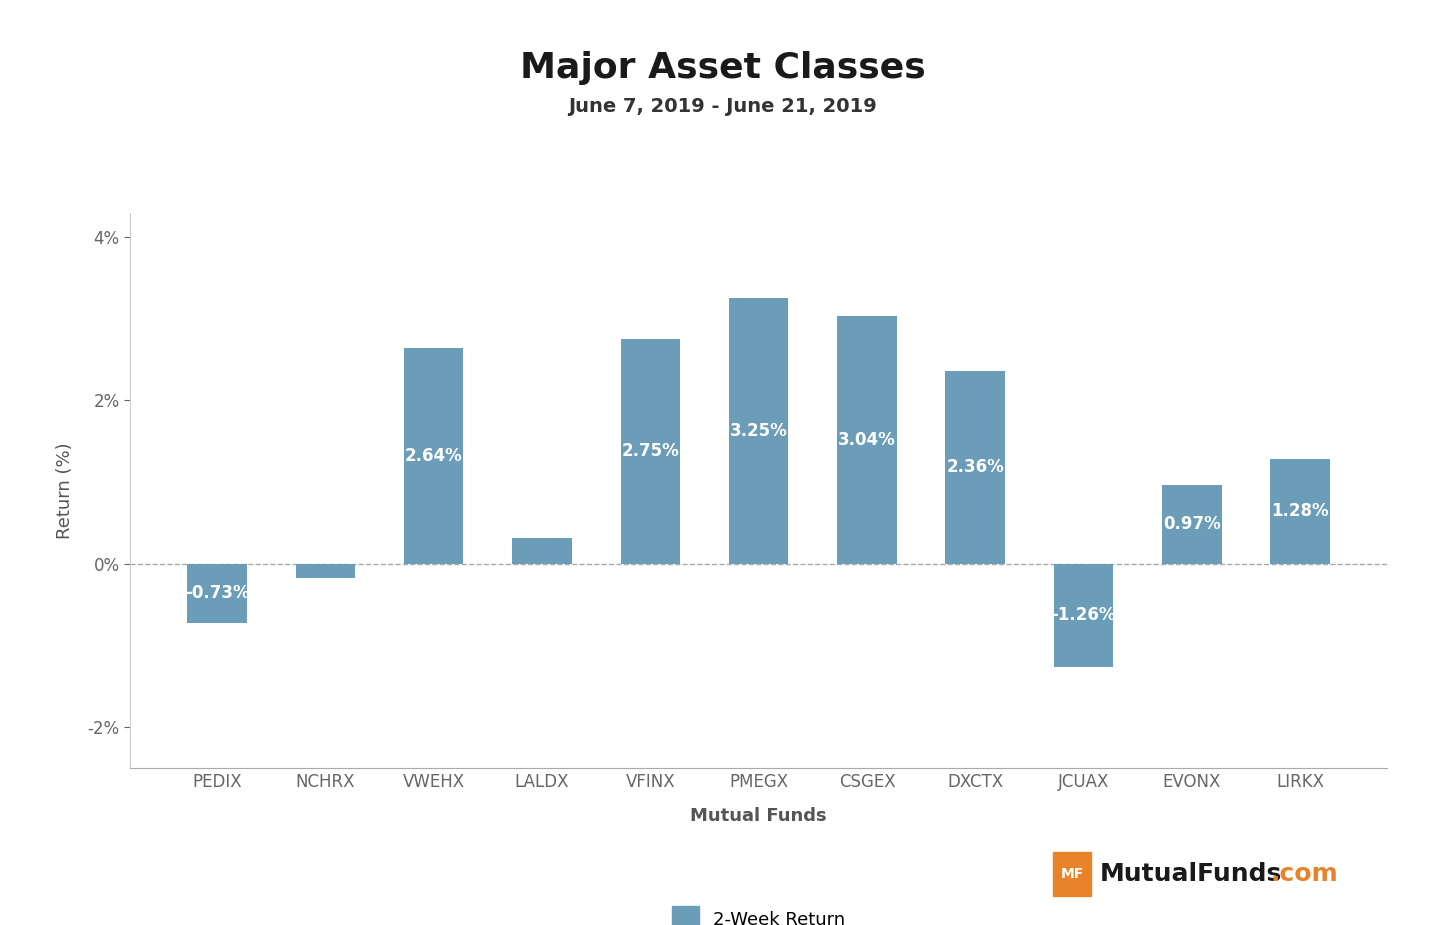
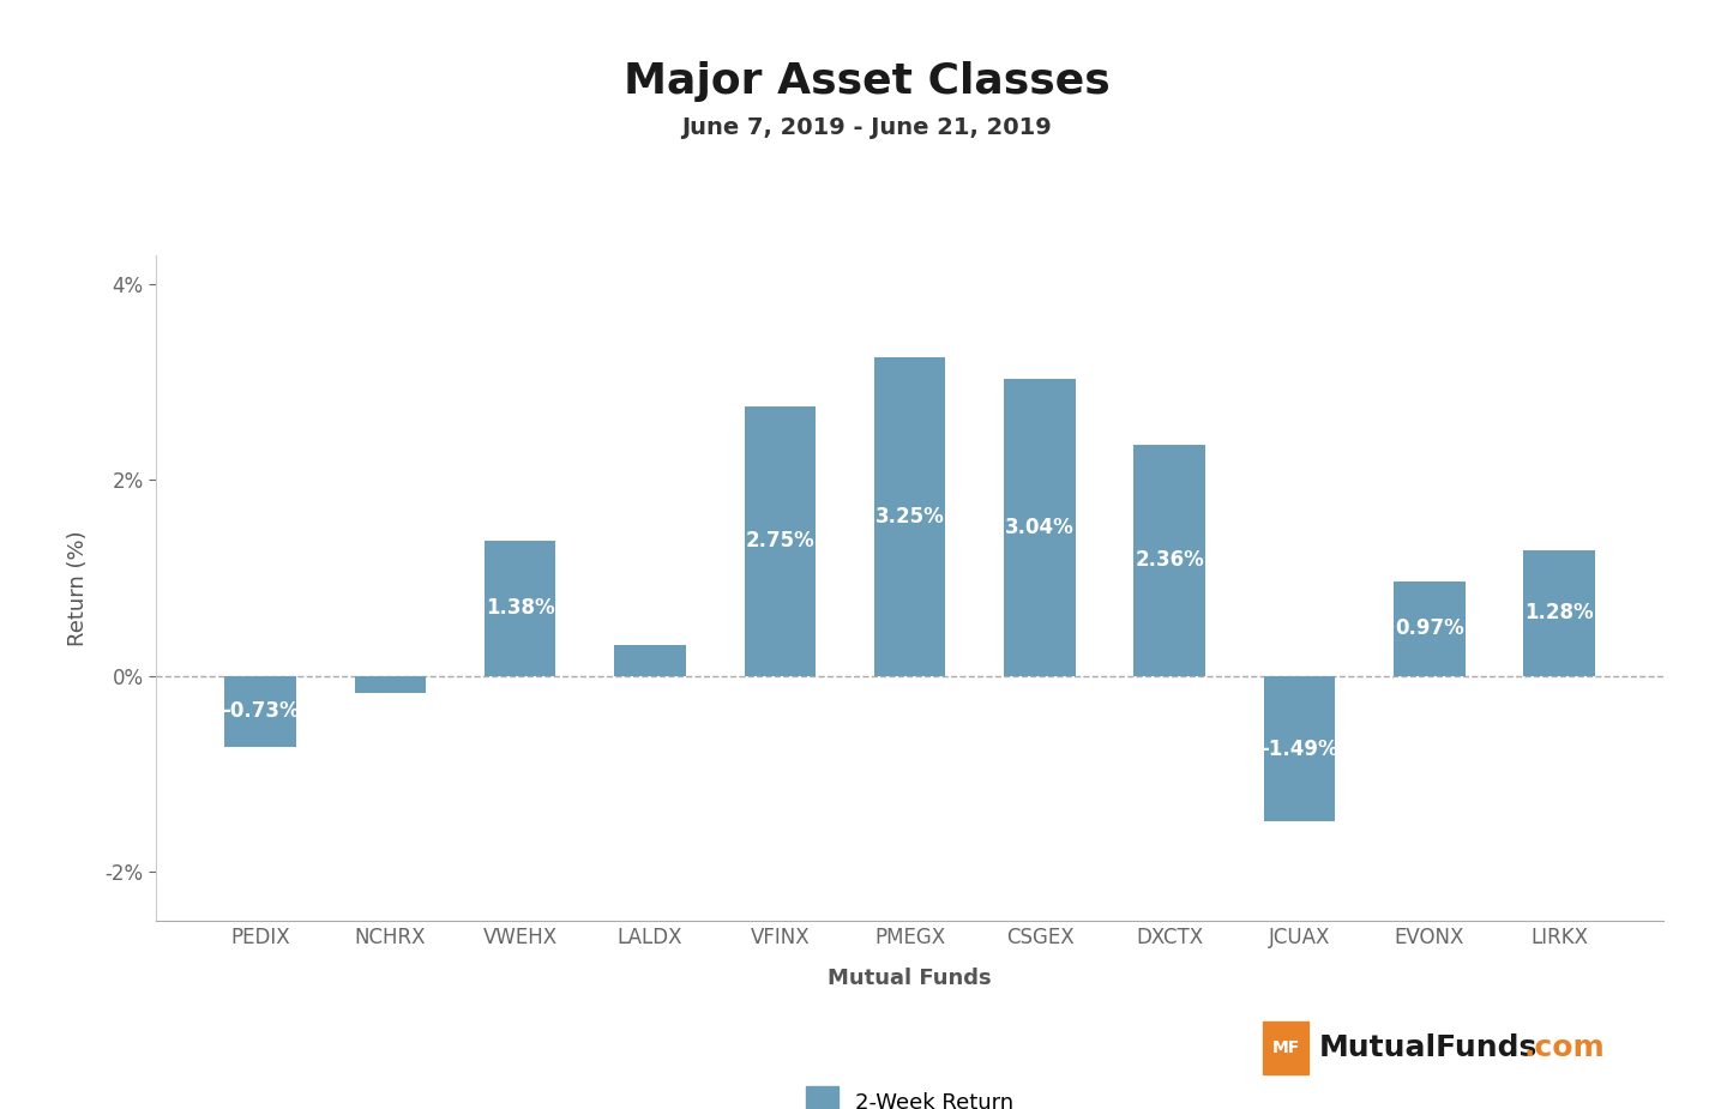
VWEHX: 2.64% -> 1.38%
JCUAX: -1.26% -> -1.49%
